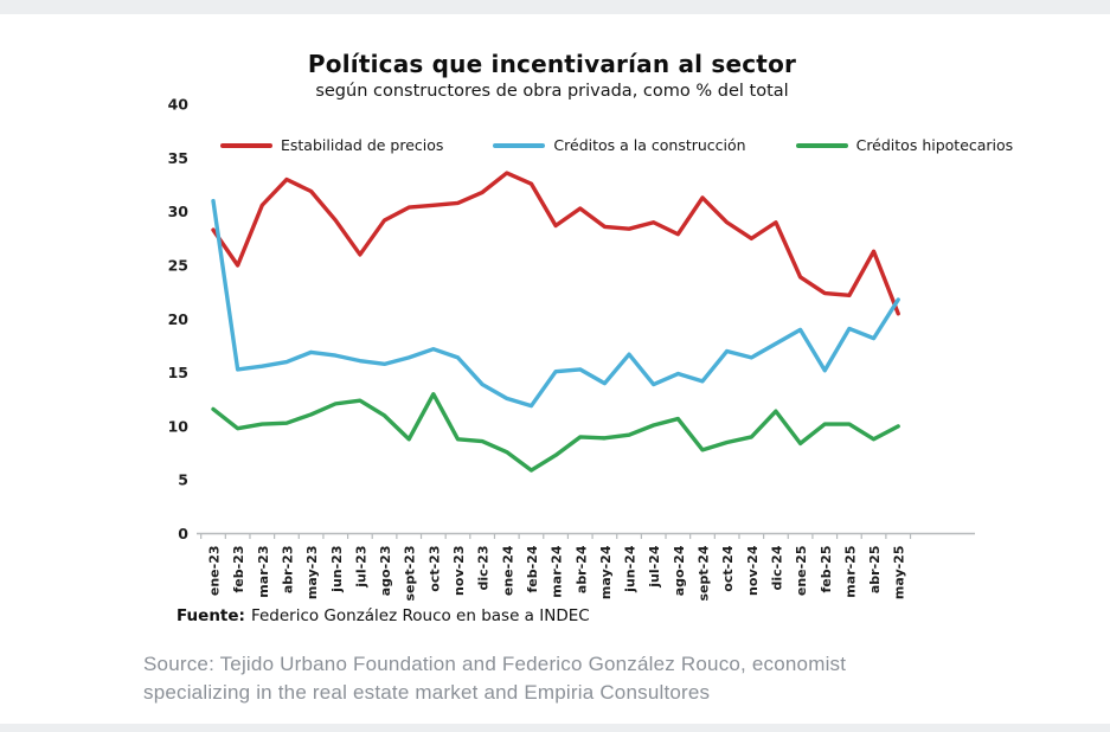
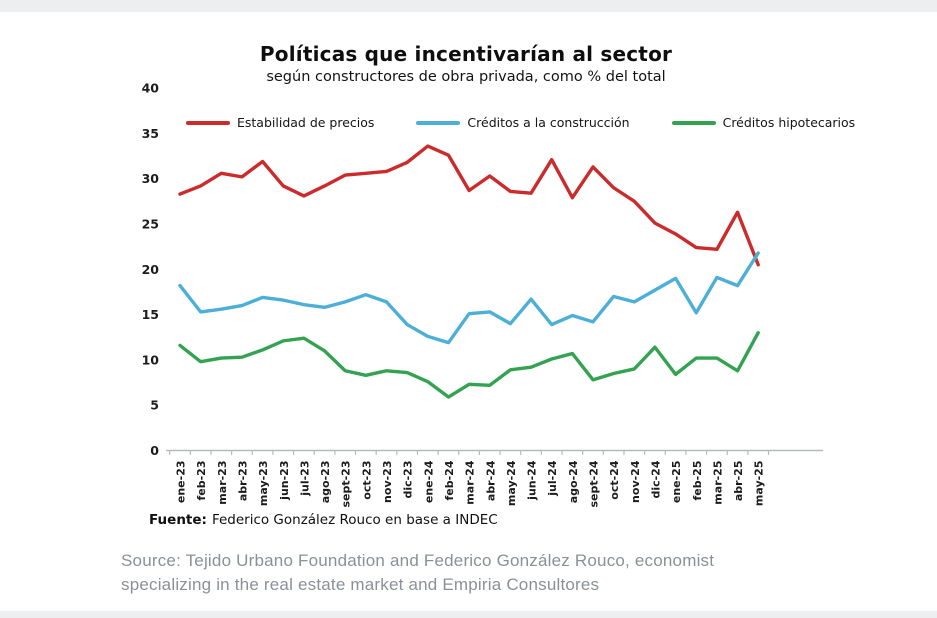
Créditos a la construcción/ene-23: 31 -> 18
Estabilidad de precios/feb-23: 25 -> 29
Estabilidad de precios/abr-23: 33 -> 30
Estabilidad de precios/jul-23: 26 -> 28
Créditos hipotecarios/oct-23: 13 -> 8
Créditos hipotecarios/abr-24: 9 -> 7
Estabilidad de precios/jul-24: 29 -> 32
Estabilidad de precios/dic-24: 29 -> 25
Créditos hipotecarios/may-25: 10 -> 13
